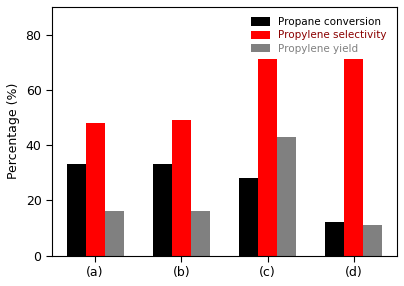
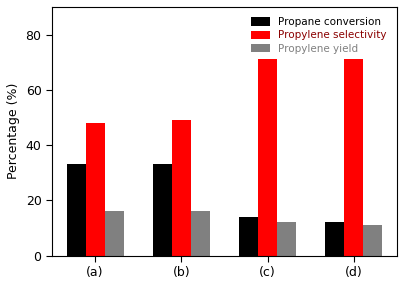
Propane conversion/(c): 28 -> 14
Propylene yield/(c): 43 -> 12
